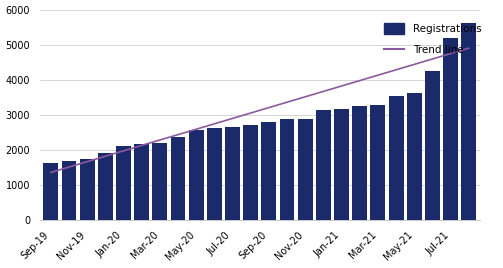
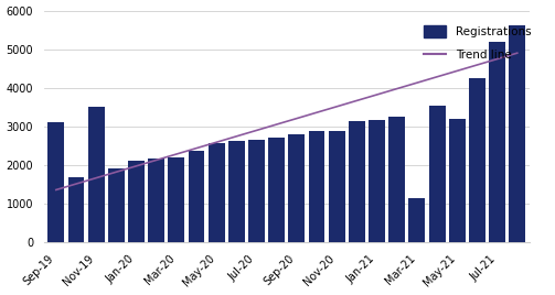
Registrations/Sep-19: 1620 -> 3100
Registrations/Nov-19: 1750 -> 3500
Registrations/Mar-21: 3290 -> 1150
Registrations/May-21: 3620 -> 3200
